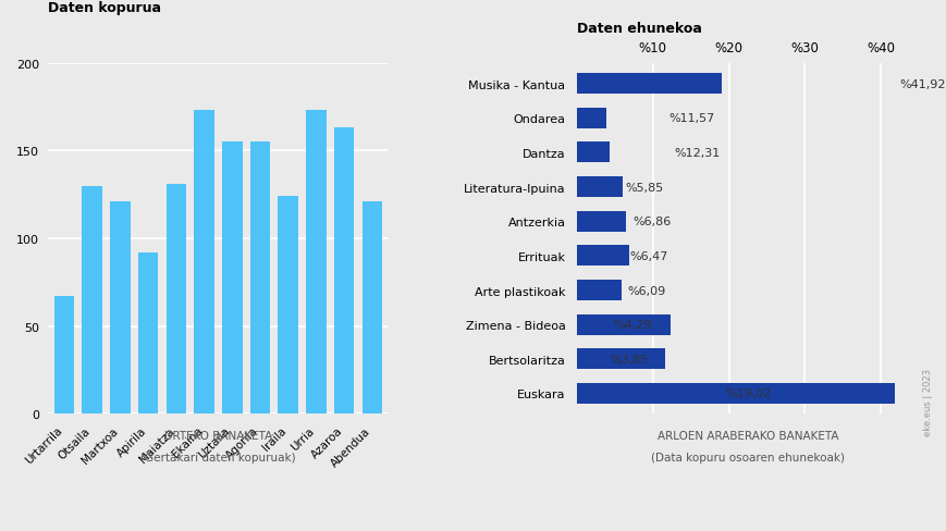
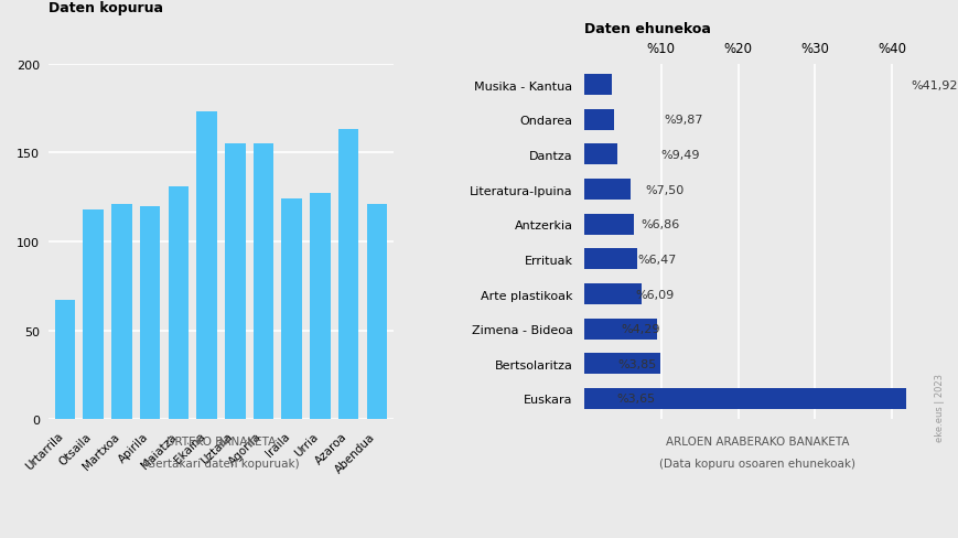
Otsaila: 130 -> 118
Apirila: 92 -> 120
Urria: 173 -> 127
Musika - Kantua: %19,02 -> %3,65
Arte plastikoak: %5,85 -> %7,50
Zimena - Bideoa: %12,31 -> %9,49
Bertsolaritza: %11,57 -> %9,87
